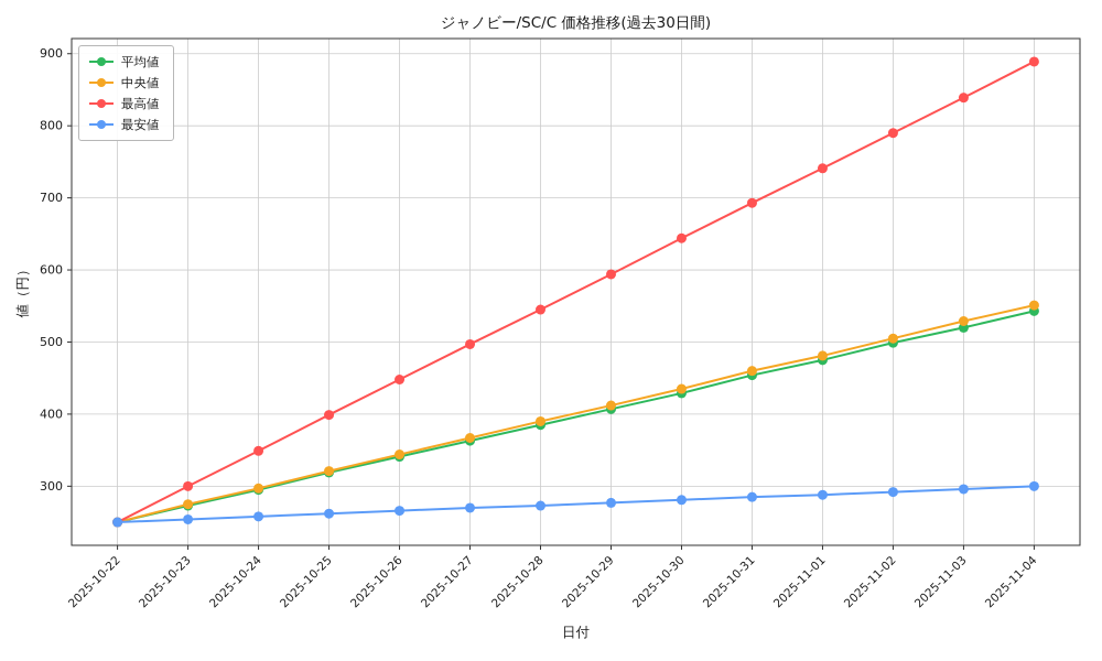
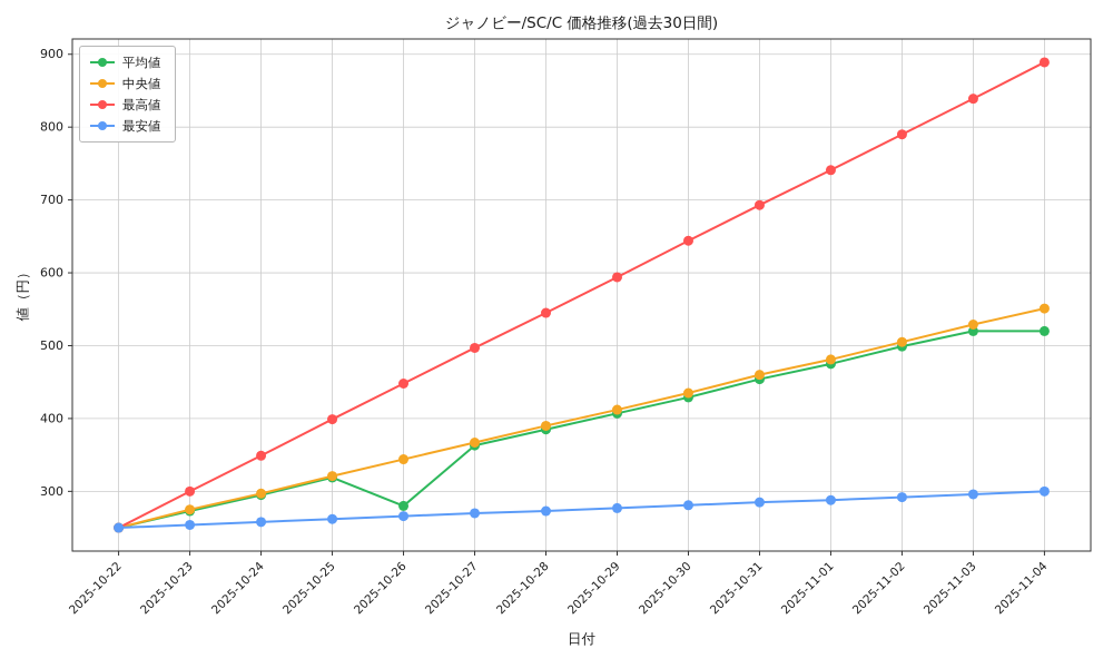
平均値/2025-10-26: 340 -> 280
平均値/2025-11-04: 540 -> 520
